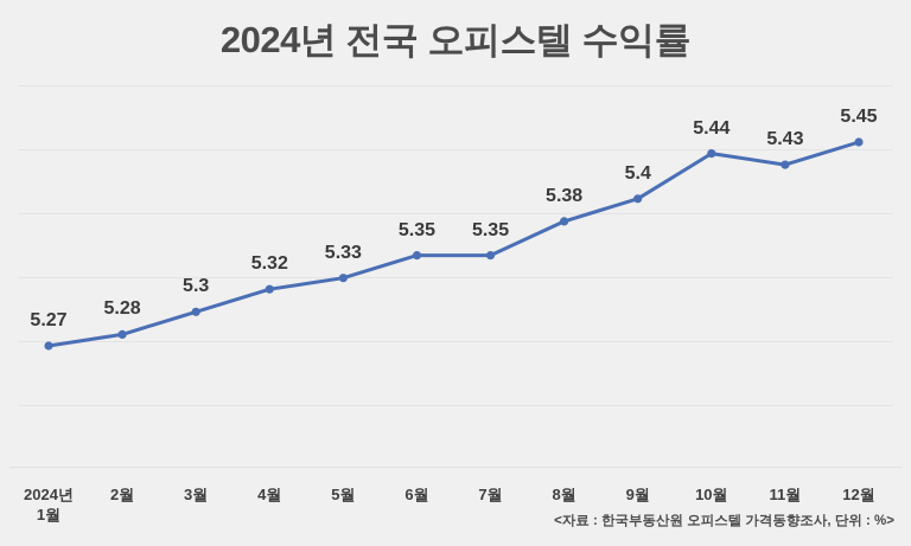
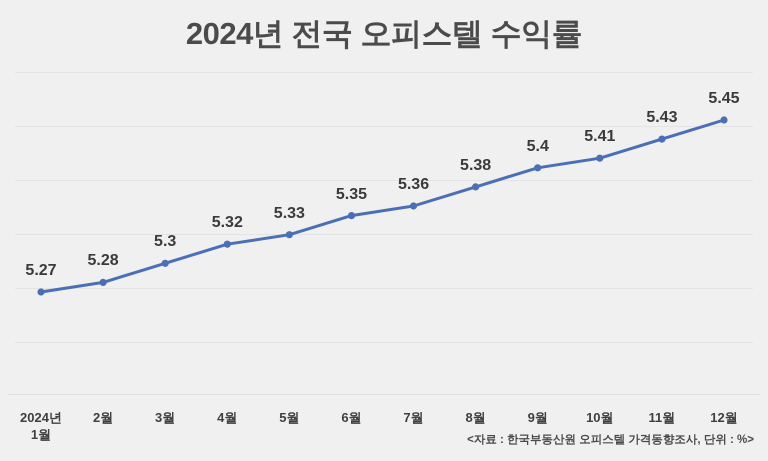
7월: 5.35 -> 5.36
10월: 5.44 -> 5.41
